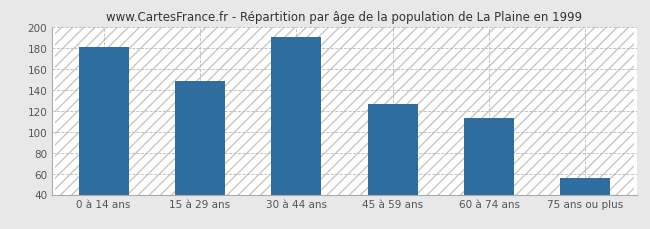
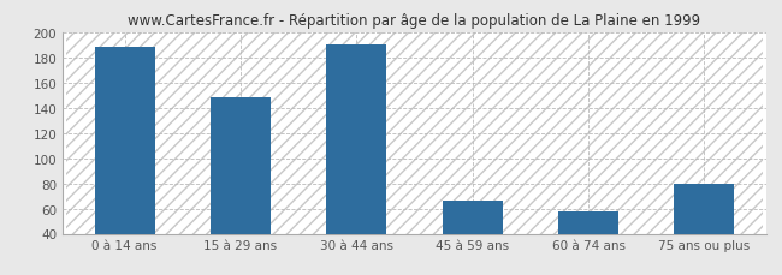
0 à 14 ans: 181 -> 188
45 à 59 ans: 126 -> 66
60 à 74 ans: 113 -> 58
75 ans ou plus: 56 -> 80
